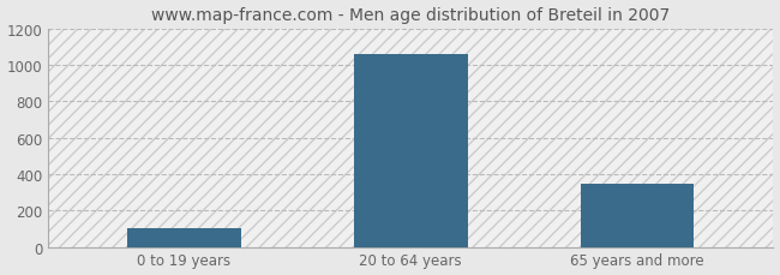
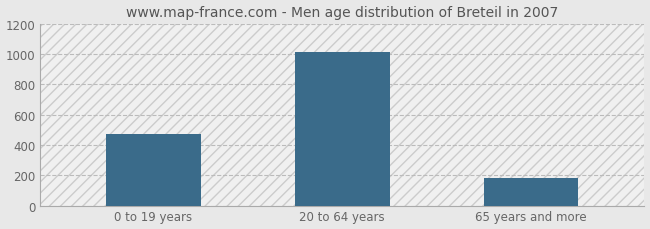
0 to 19 years: 100 -> 480
20 to 64 years: 1060 -> 1020
65 years and more: 350 -> 180
